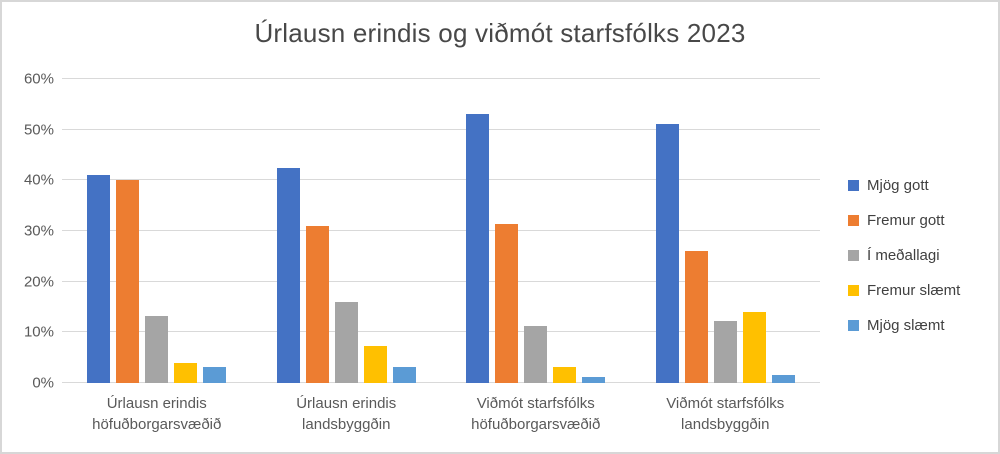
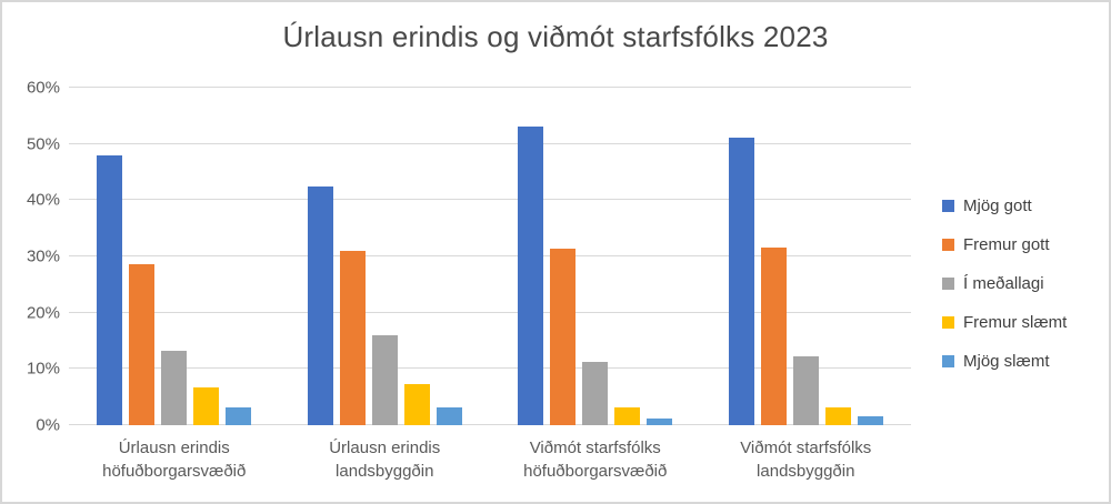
Mjög gott/Úrlausn erindis höfuðborgarsvæðið: 41% -> 48%
Fremur gott/Úrlausn erindis höfuðborgarsvæðið: 40% -> 29%
Fremur slæmt/Úrlausn erindis höfuðborgarsvæðið: 4% -> 7%
Fremur gott/Viðmót starfsfólks landsbyggðin: 26% -> 32%
Fremur slæmt/Viðmót starfsfólks landsbyggðin: 14% -> 3%
